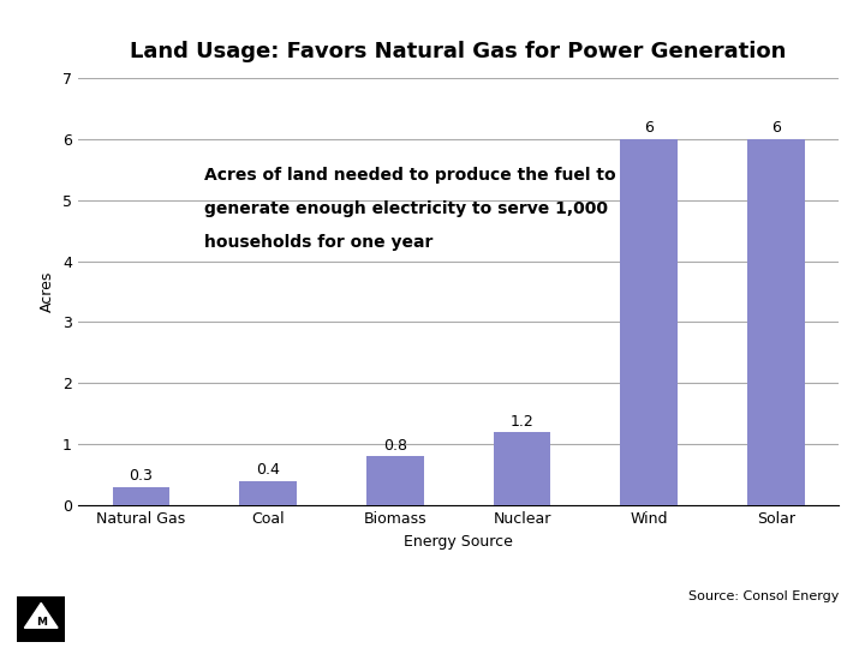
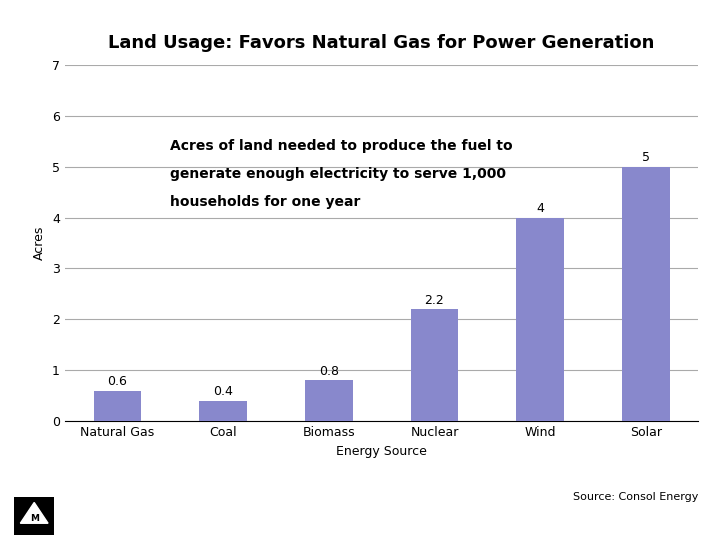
Natural Gas: 0.3 -> 0.6
Nuclear: 1.2 -> 2.2
Wind: 6 -> 4
Solar: 6 -> 5
